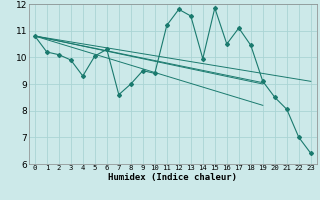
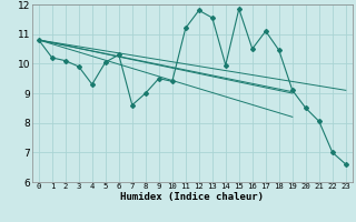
23: 6.40 -> 6.60
